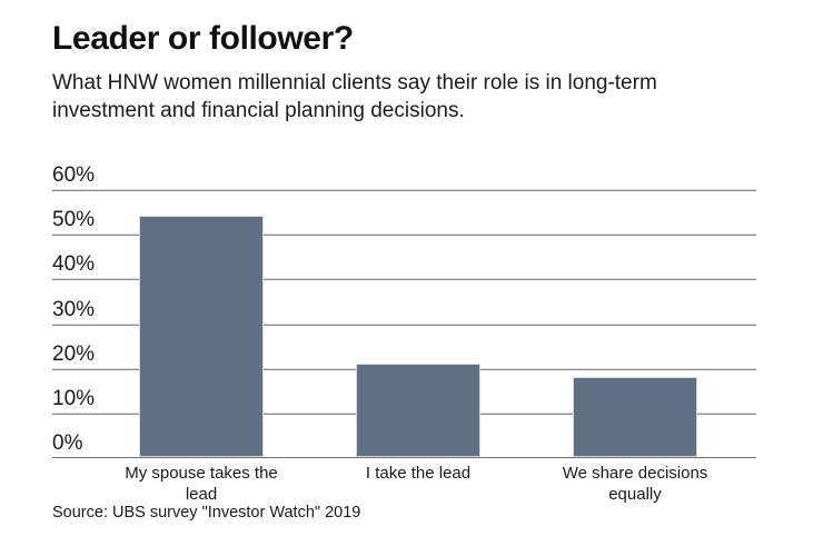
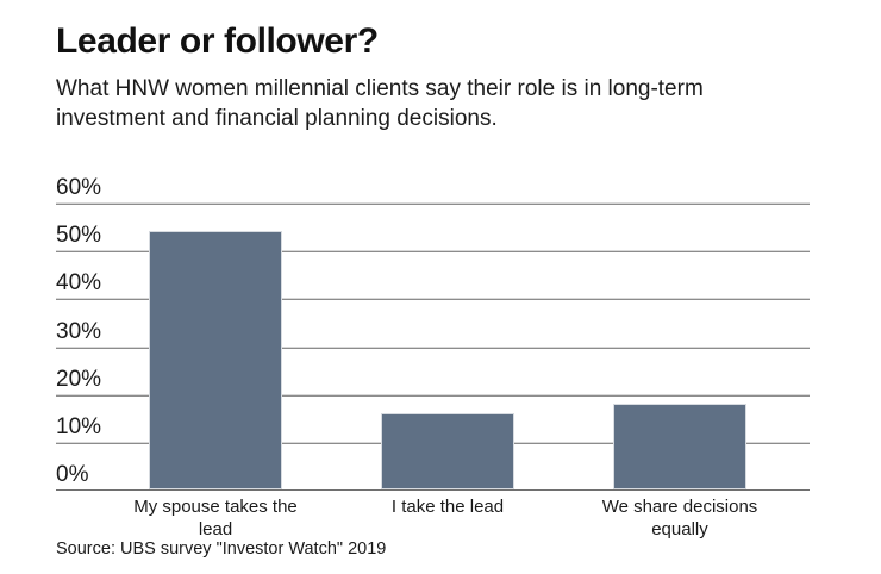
I take the lead: 21% -> 16%
